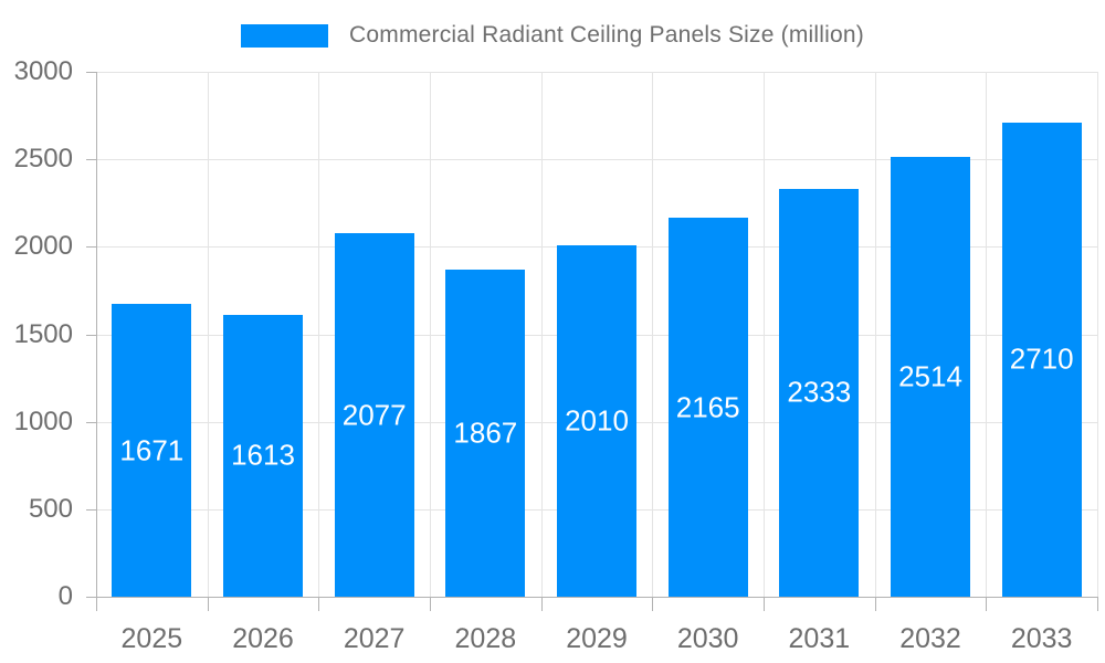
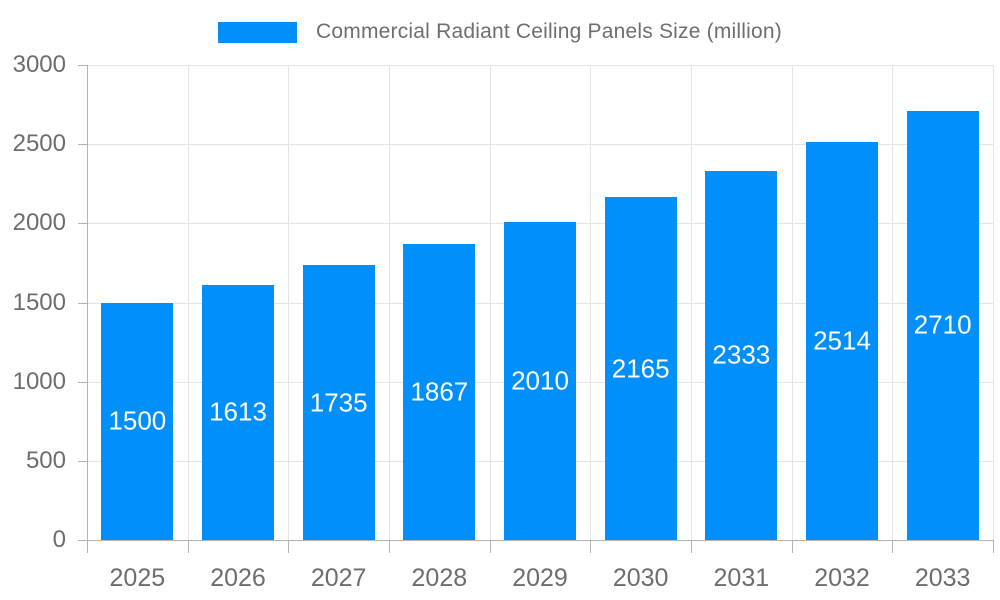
2025: 1671 -> 1500
2027: 2077 -> 1735
